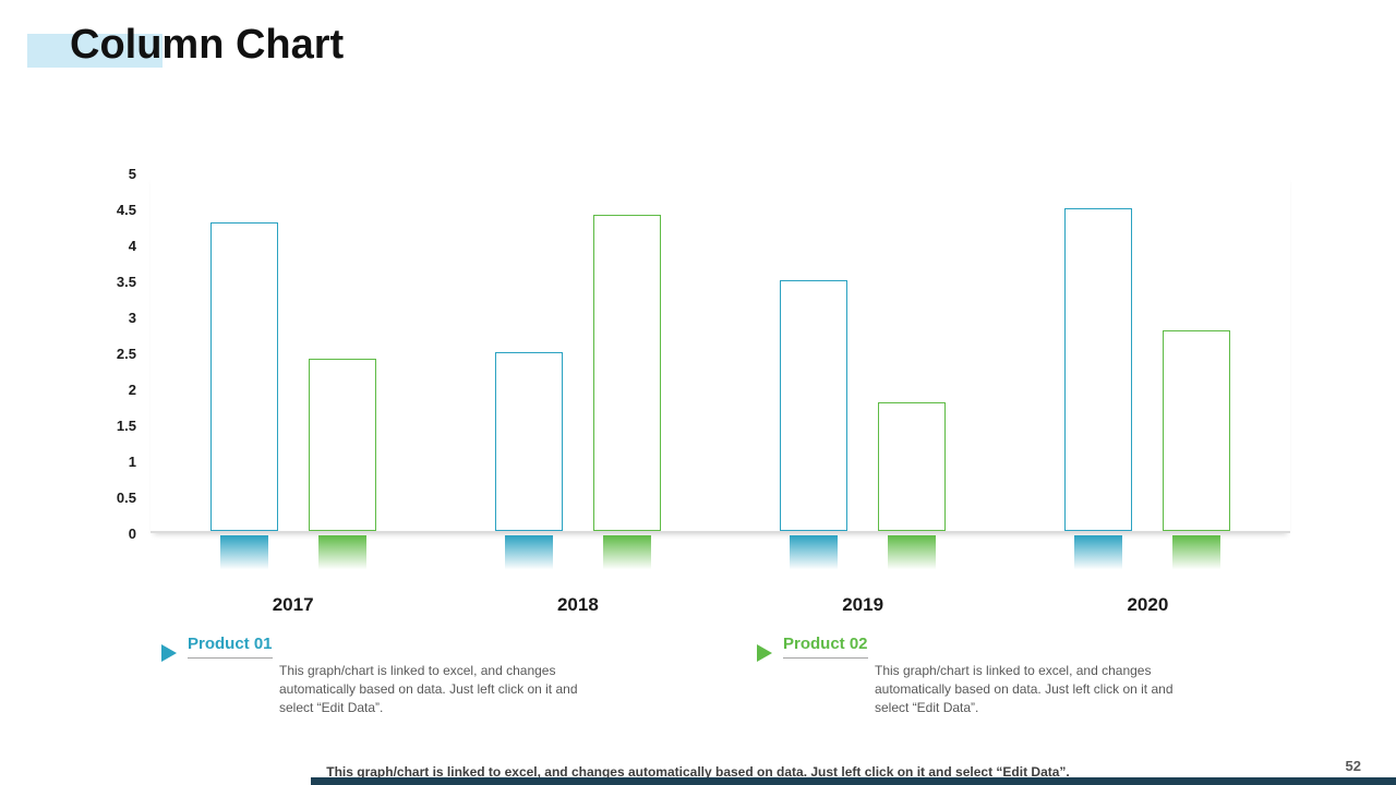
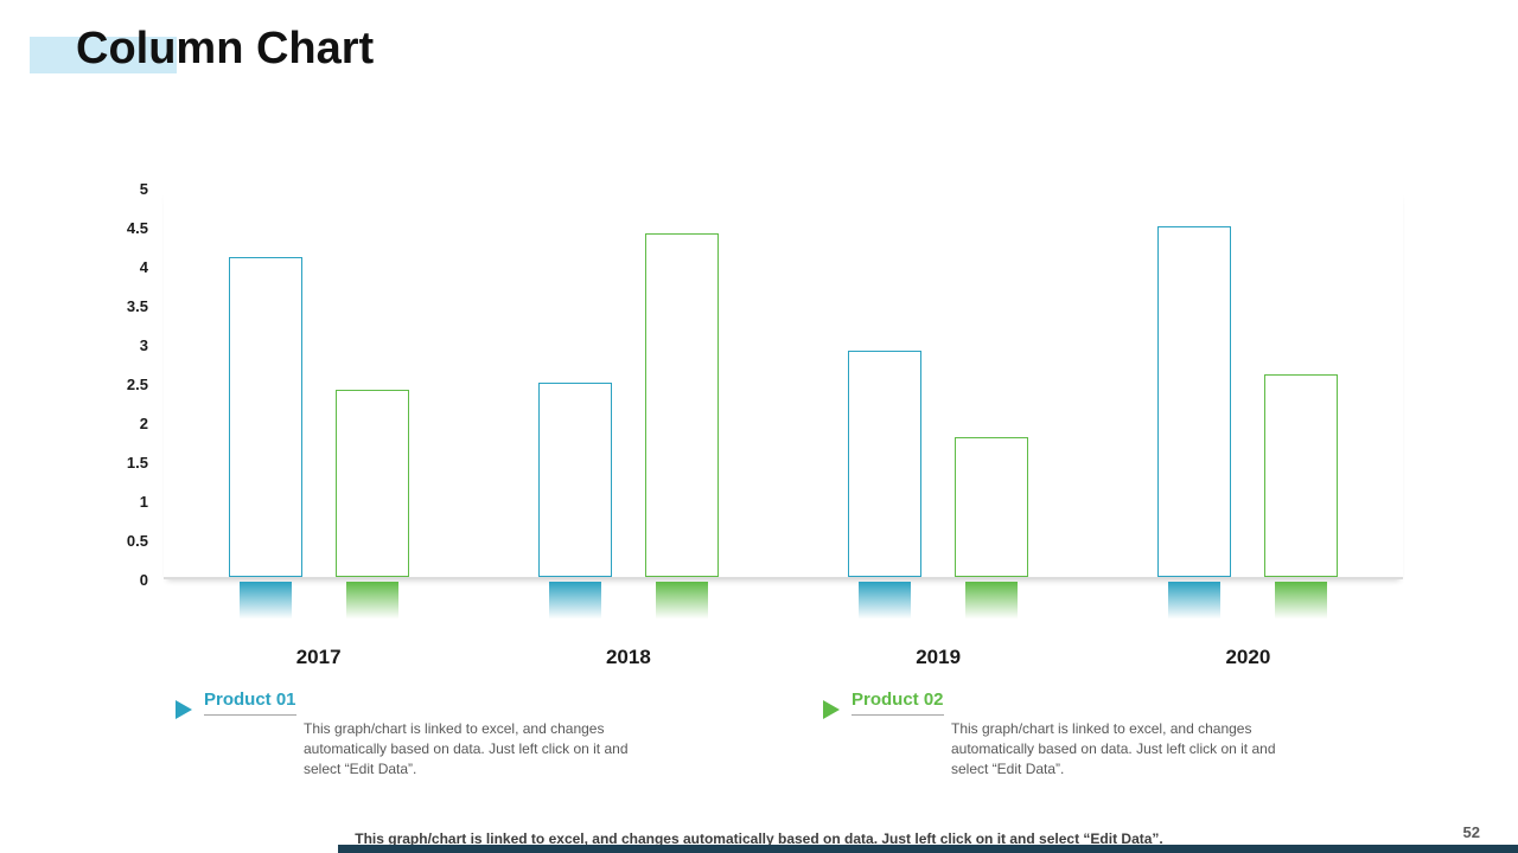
Product 01/2017: 4.3 -> 4.1
Product 01/2019: 3.5 -> 2.9
Product 02/2020: 2.8 -> 2.6
